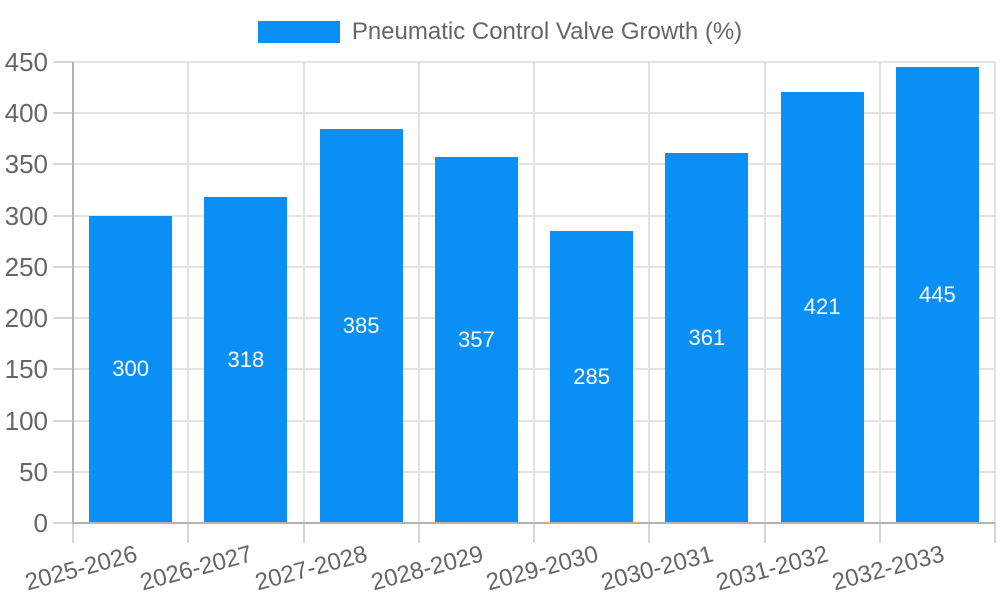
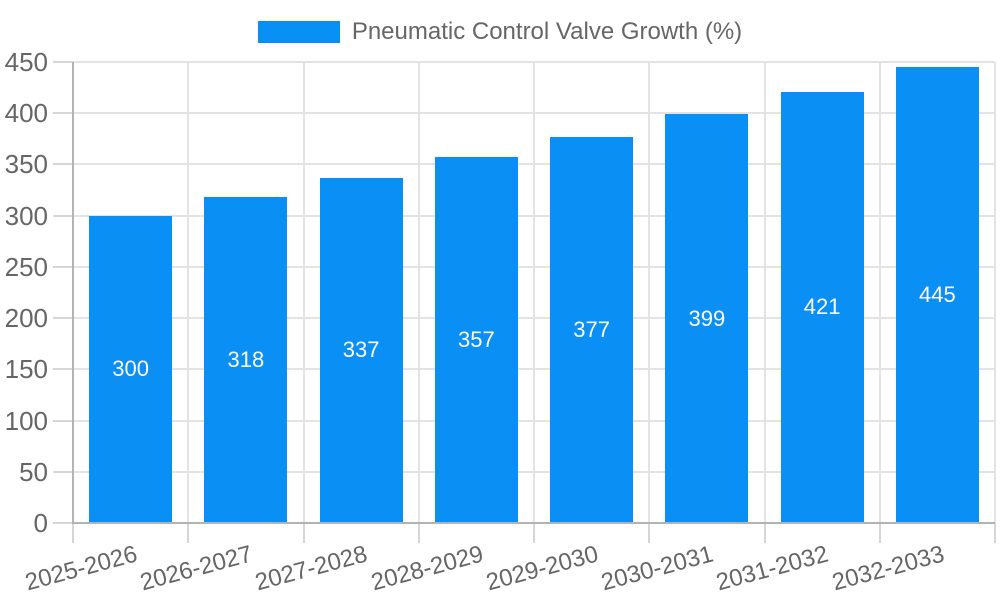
2027-2028: 385 -> 337
2029-2030: 285 -> 377
2030-2031: 361 -> 399
